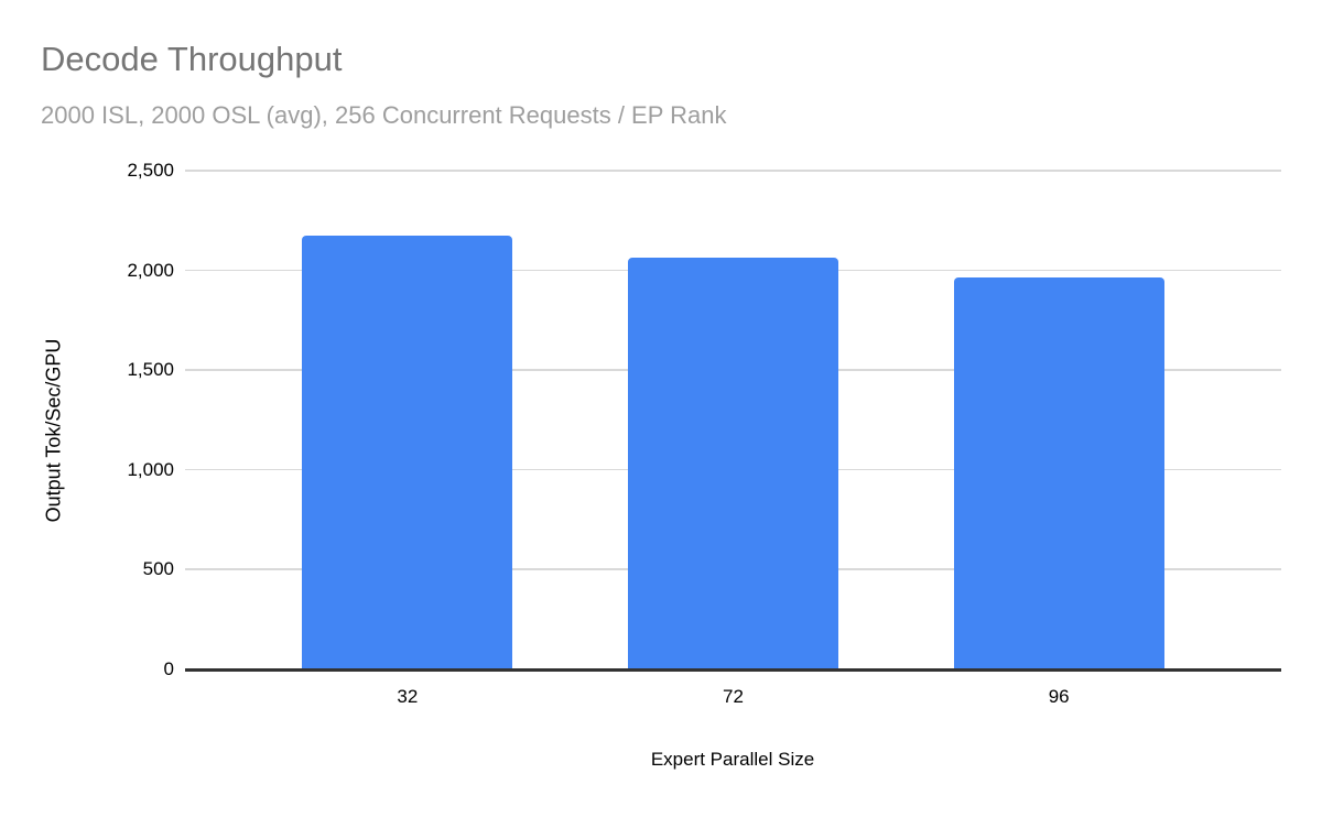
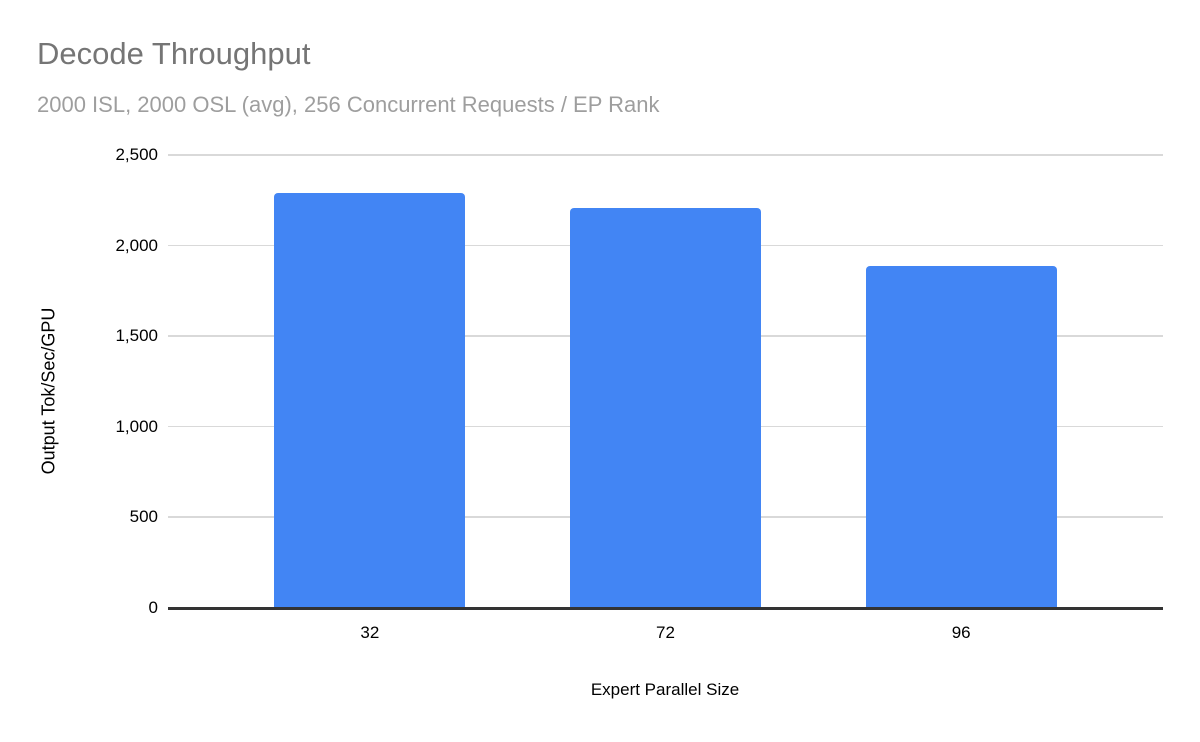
32: 2180 -> 2290
72: 2060 -> 2210
96: 1960 -> 1890
